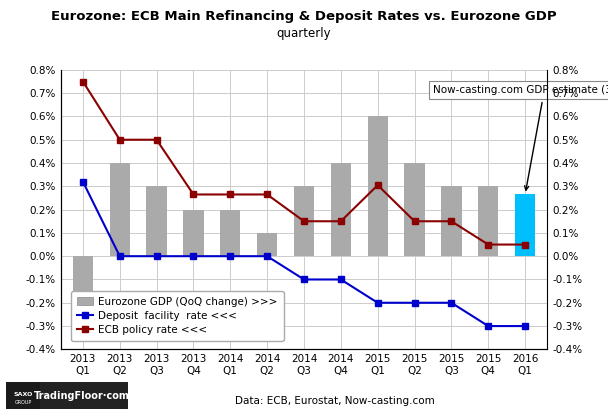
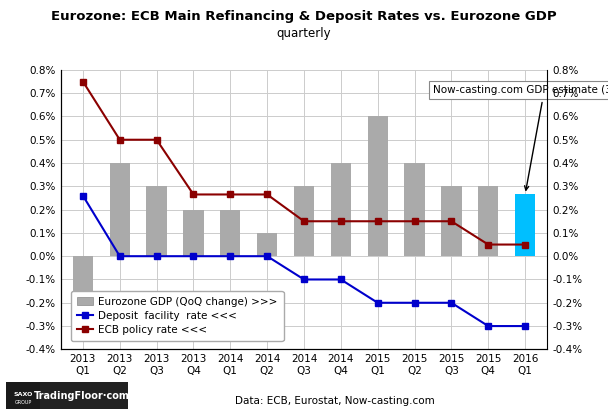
Deposit facility rate <<</2013 Q1: 0.32% -> 0.26%
ECB policy rate <<</2015 Q1: 0.305% -> 0.150%
